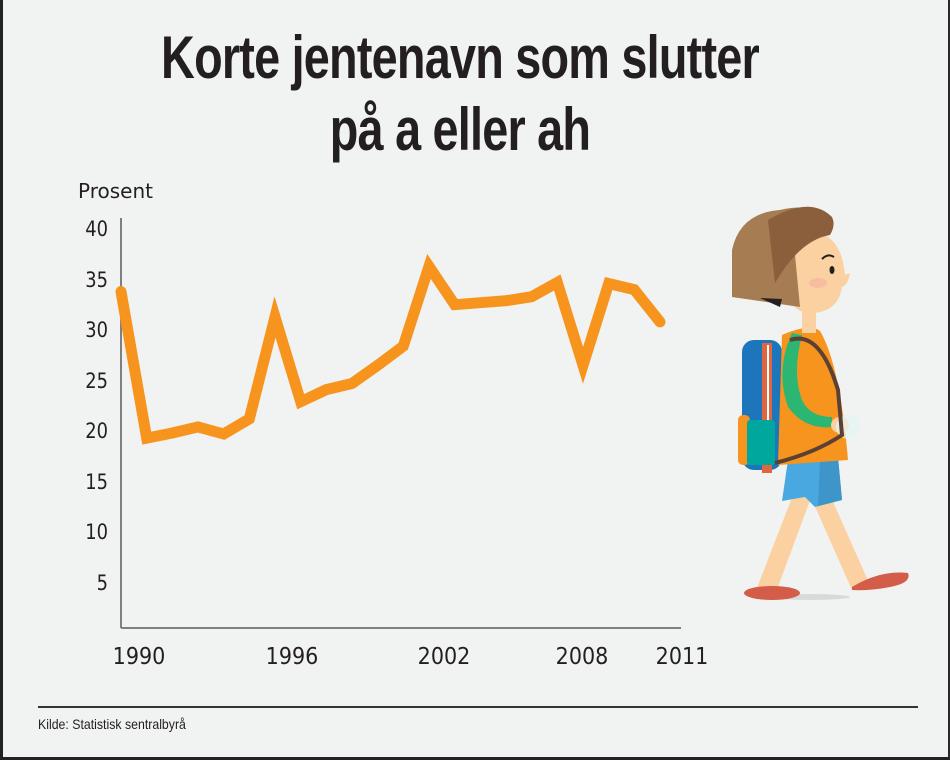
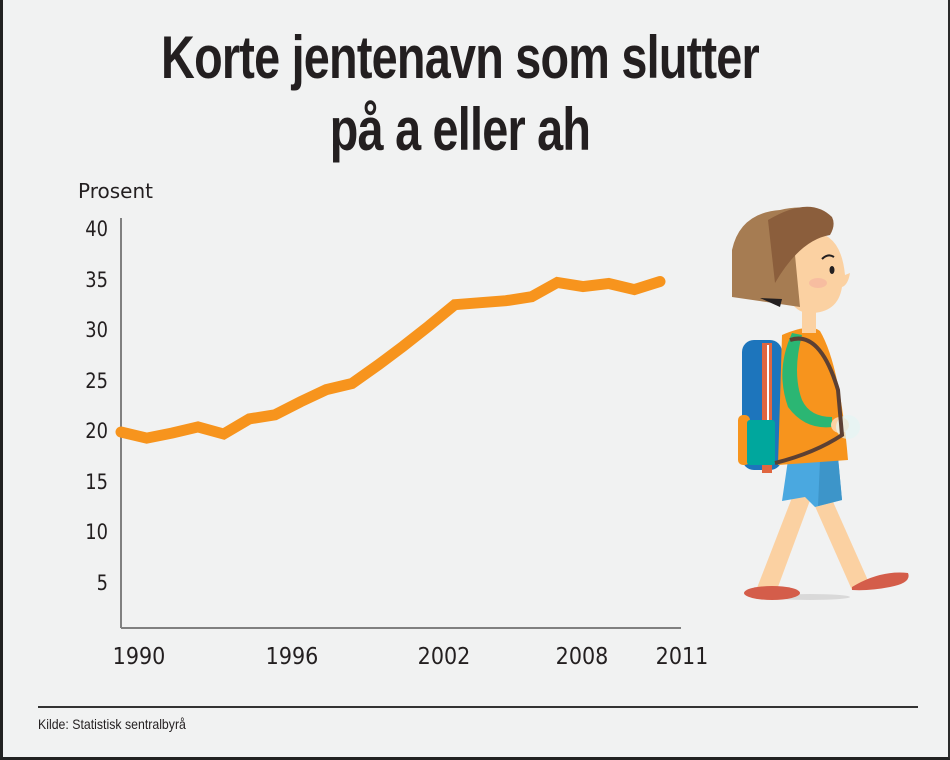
1990: 34.0 -> 20.1
1996: 31.5 -> 21.8
2002: 36.5 -> 30.6
2008: 26.7 -> 34.5
2011: 31.0 -> 35.0
